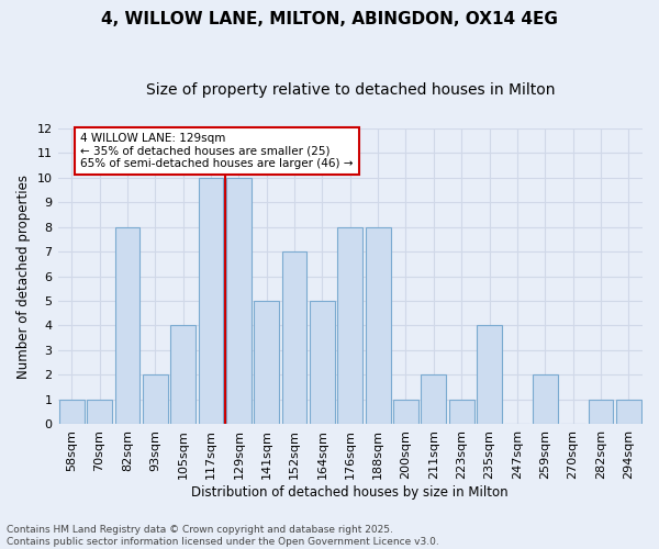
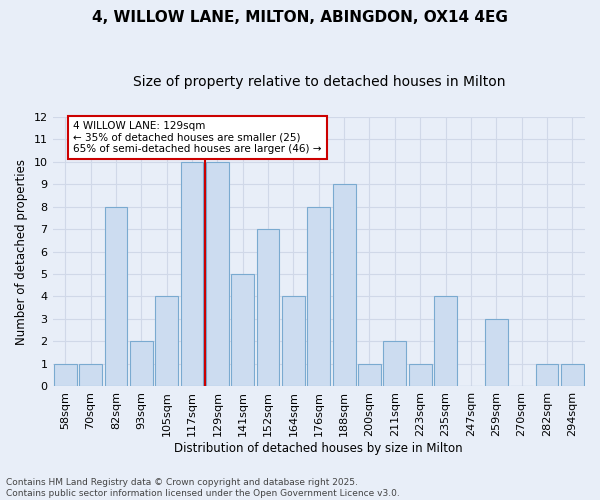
164sqm: 5 -> 4
188sqm: 8 -> 9
259sqm: 2 -> 3
